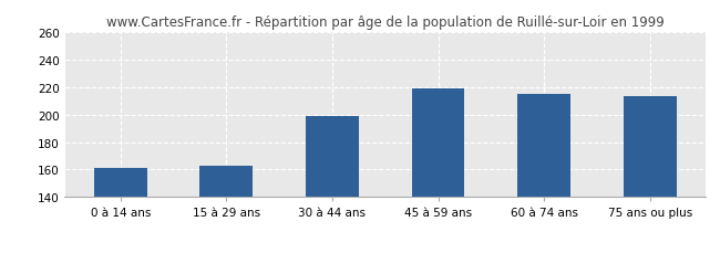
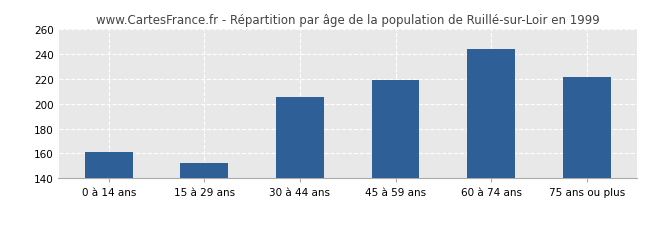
15 à 29 ans: 163 -> 152
30 à 44 ans: 199 -> 205
60 à 74 ans: 215 -> 244
75 ans ou plus: 213 -> 221
